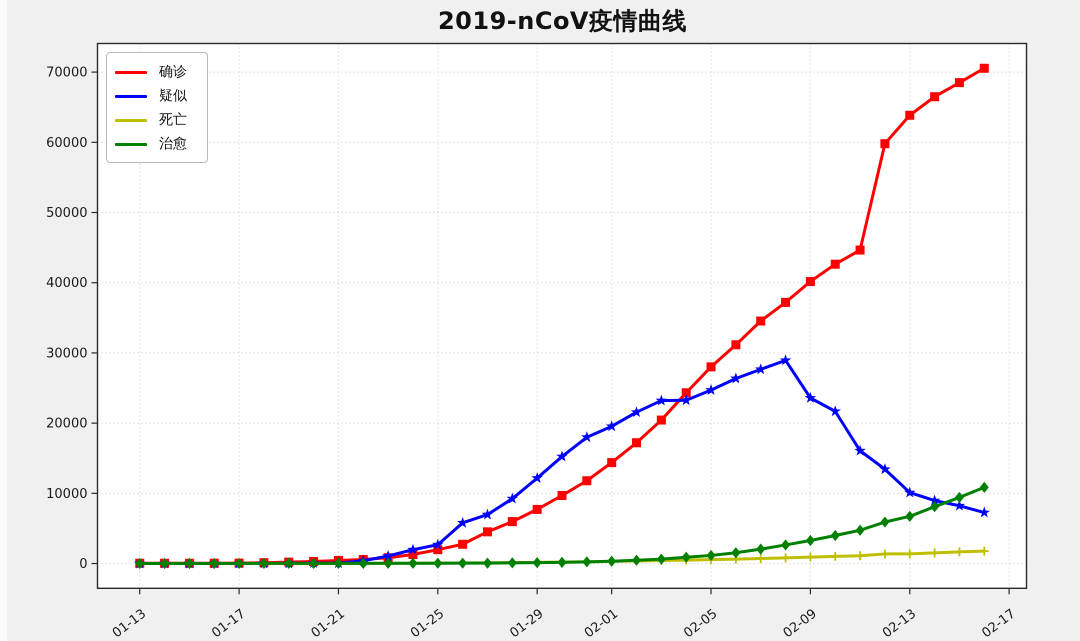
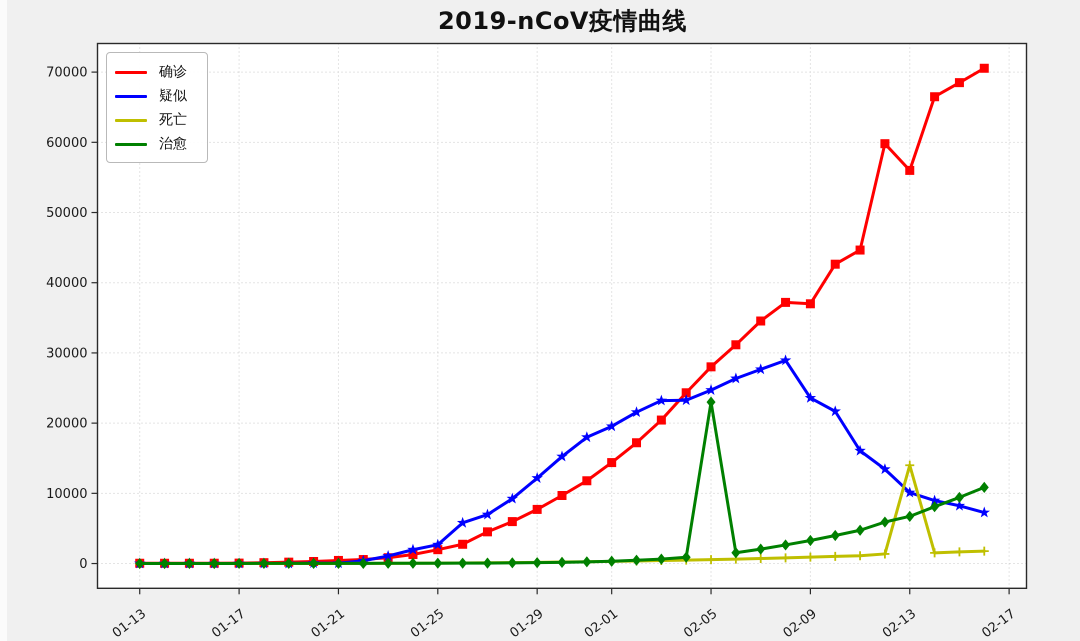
治愈/02-05: 1000 -> 23000
确诊/02-09: 40000 -> 37000
确诊/02-13: 64000 -> 56000
死亡/02-13: 1000 -> 14000
